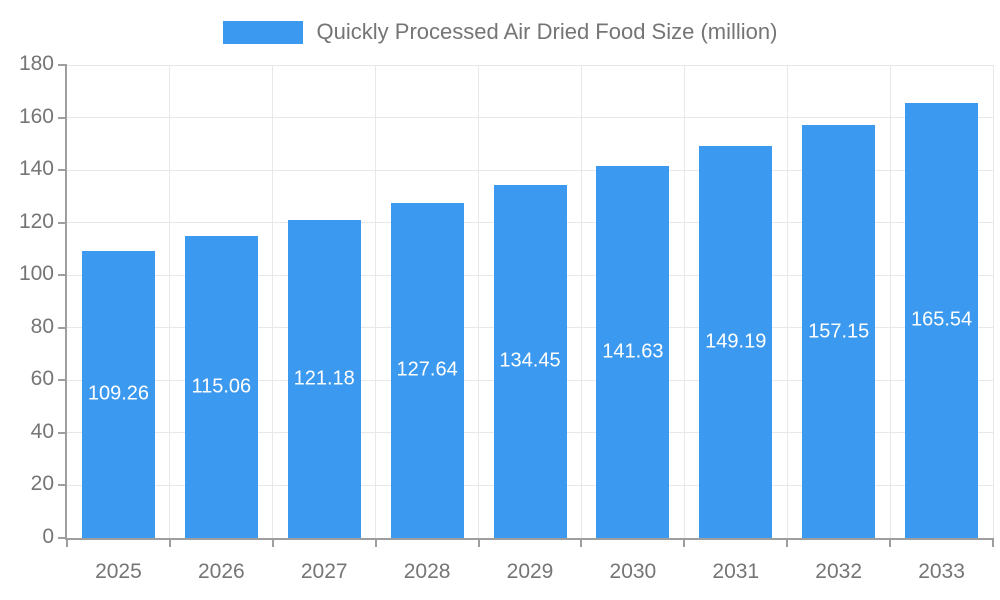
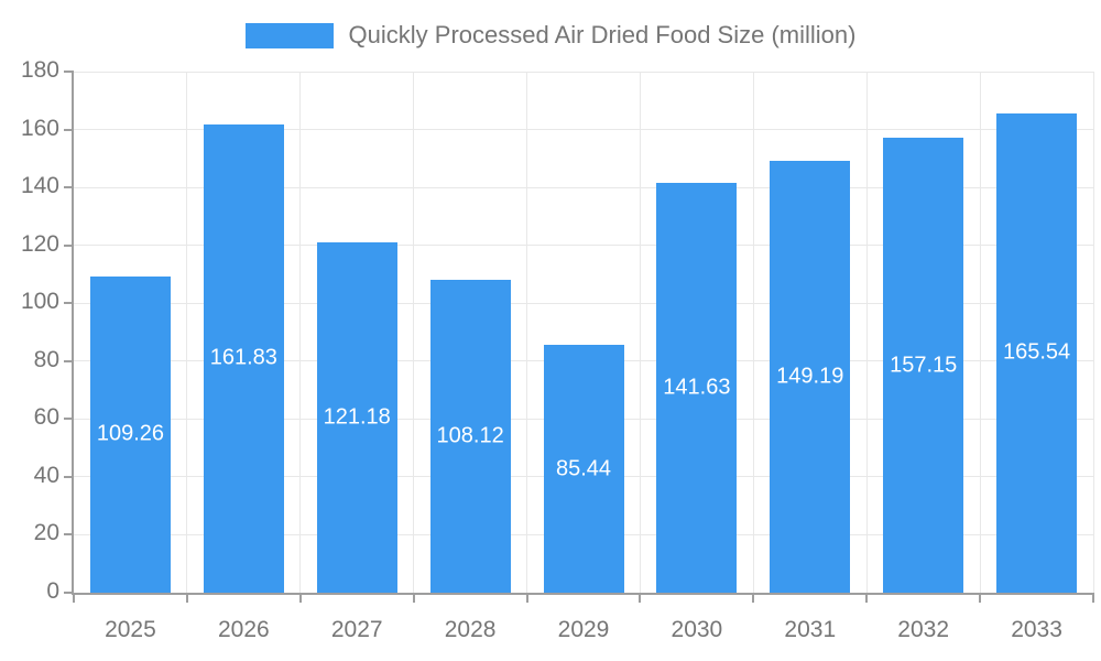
2026: 115.06 -> 161.83
2028: 127.64 -> 108.12
2029: 134.45 -> 85.44
